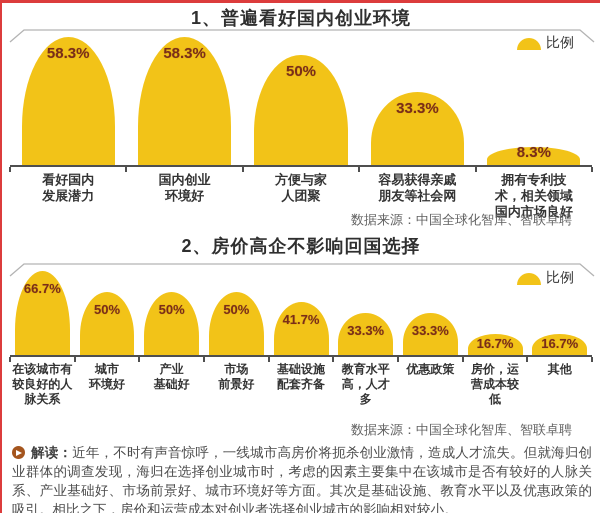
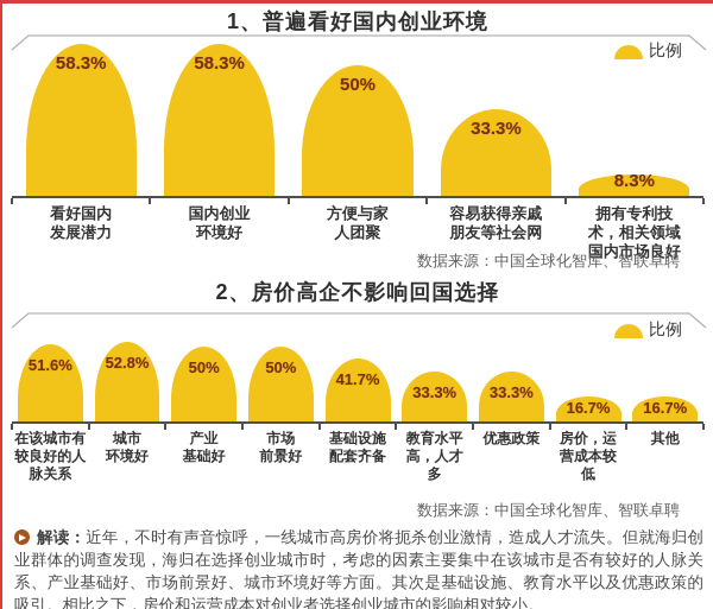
2、房价高企不影响回国选择/在该城市有 较良好的人 脉关系: 66.7% -> 51.6%
2、房价高企不影响回国选择/城市 环境好: 50% -> 52.8%
